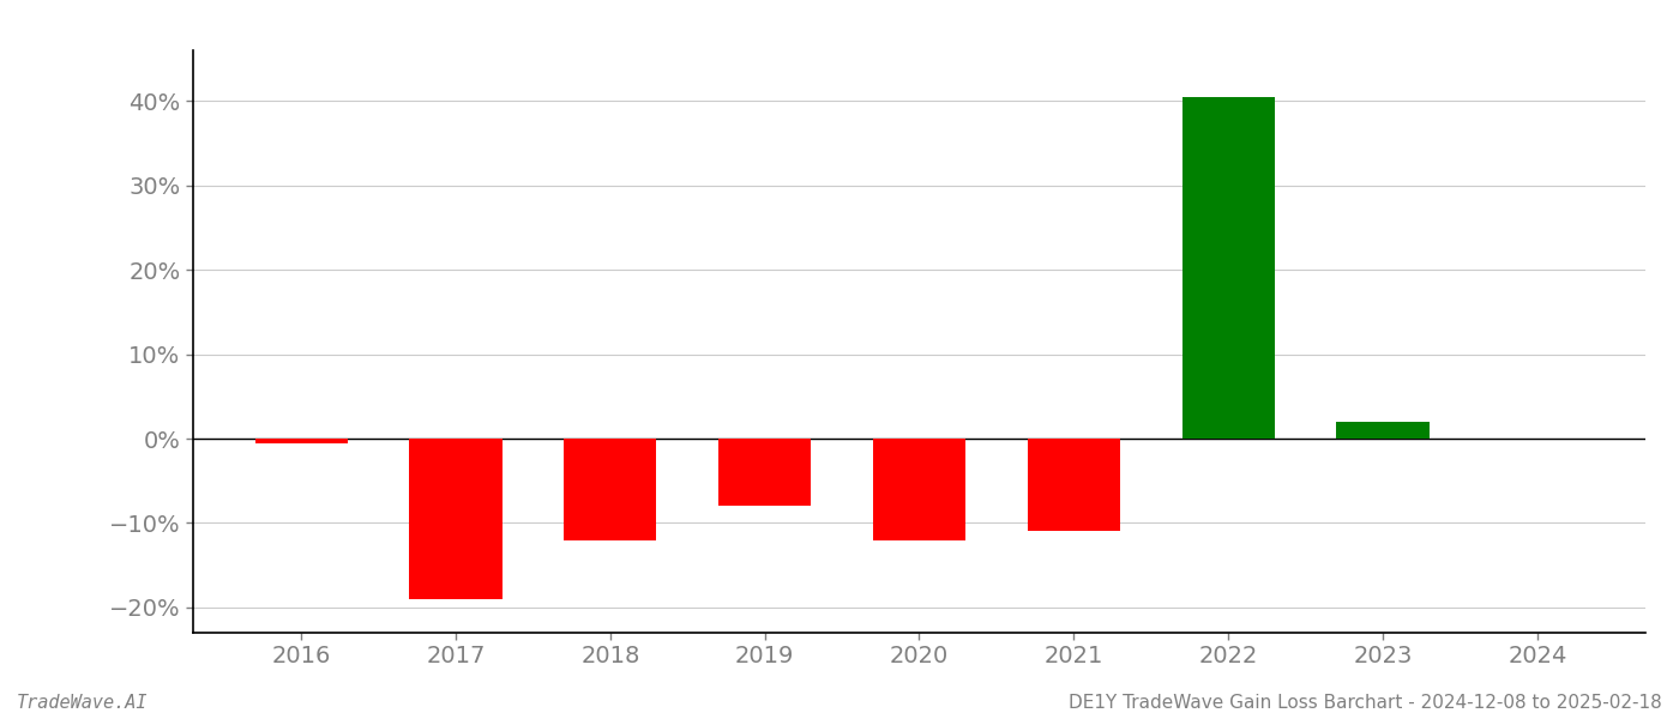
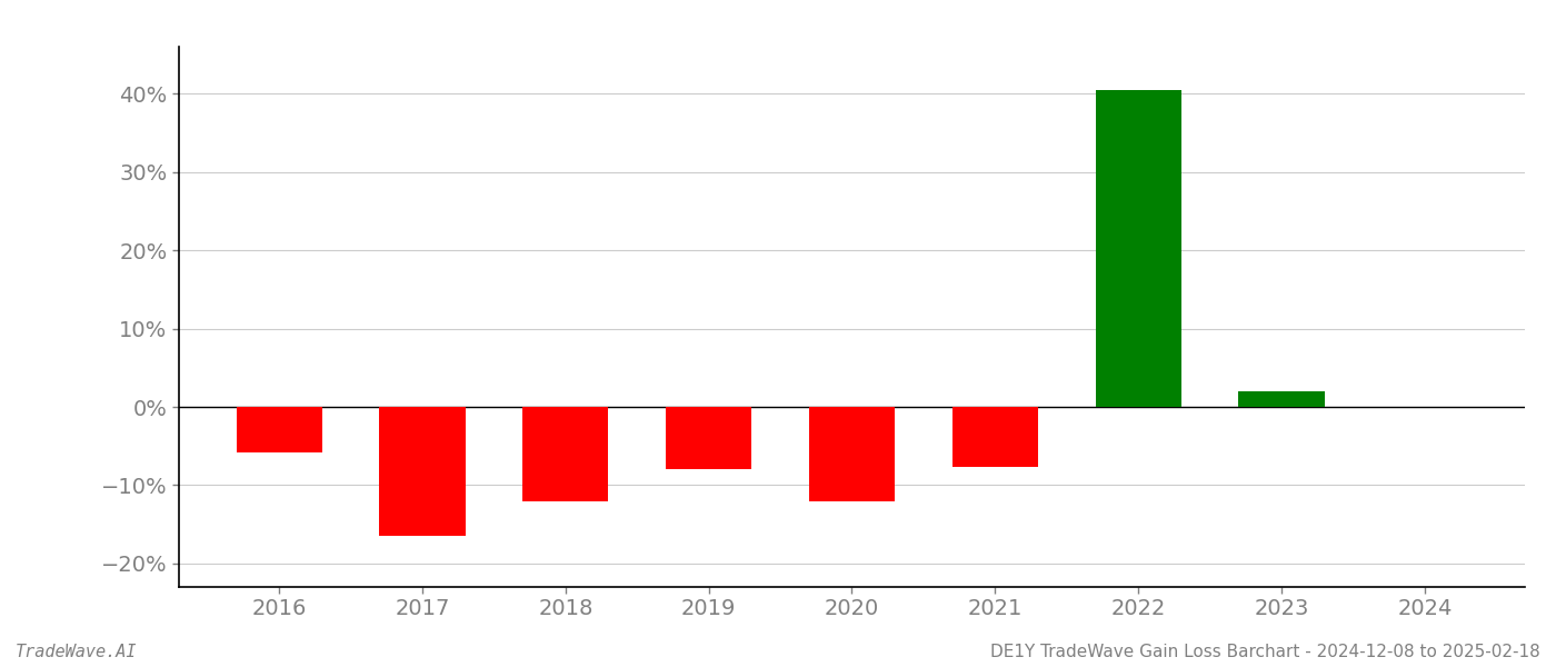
2016: -0.5% -> -5.8%
2017: -19.0% -> -16.4%
2021: -11.0% -> -7.6%
